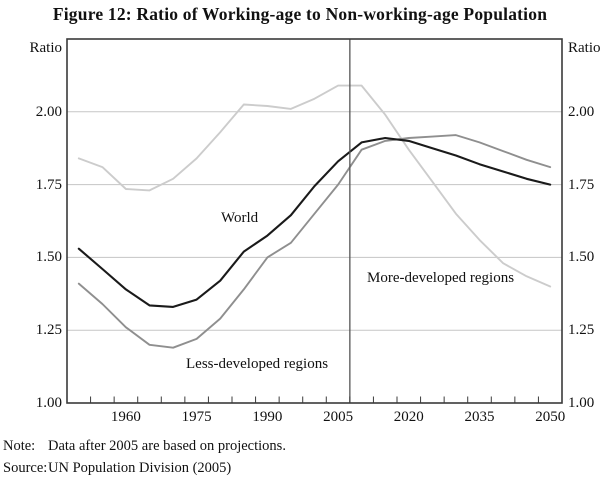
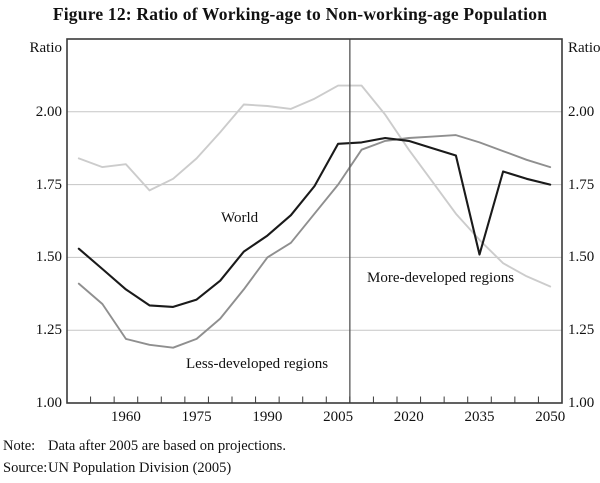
Less-developed regions/1960: 1.26 -> 1.22
More-developed regions/1960: 1.74 -> 1.82
World/2005: 1.83 -> 1.89
World/2035: 1.82 -> 1.51
